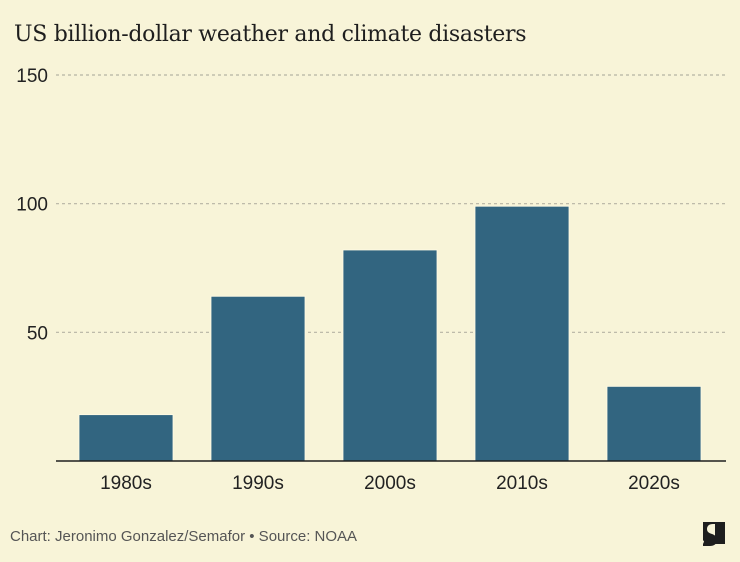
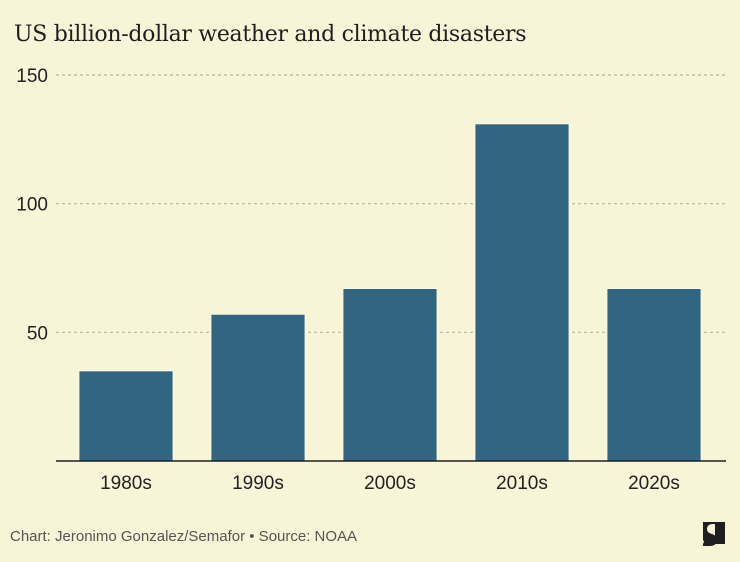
1980s: 18 -> 35
1990s: 64 -> 57
2000s: 82 -> 67
2010s: 99 -> 131
2020s: 29 -> 67
